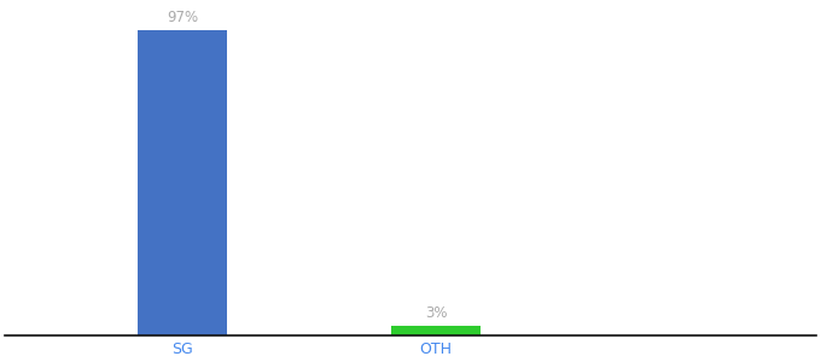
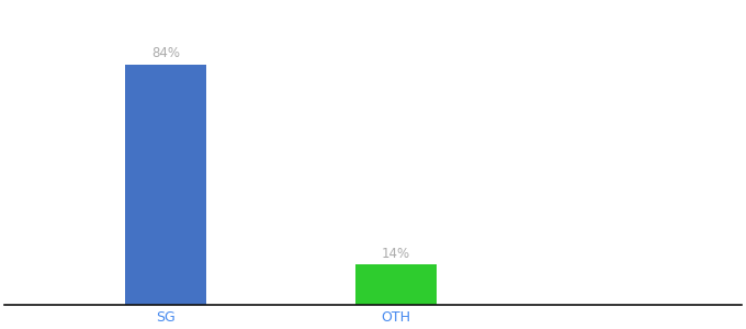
SG: 97% -> 84%
OTH: 3% -> 14%
